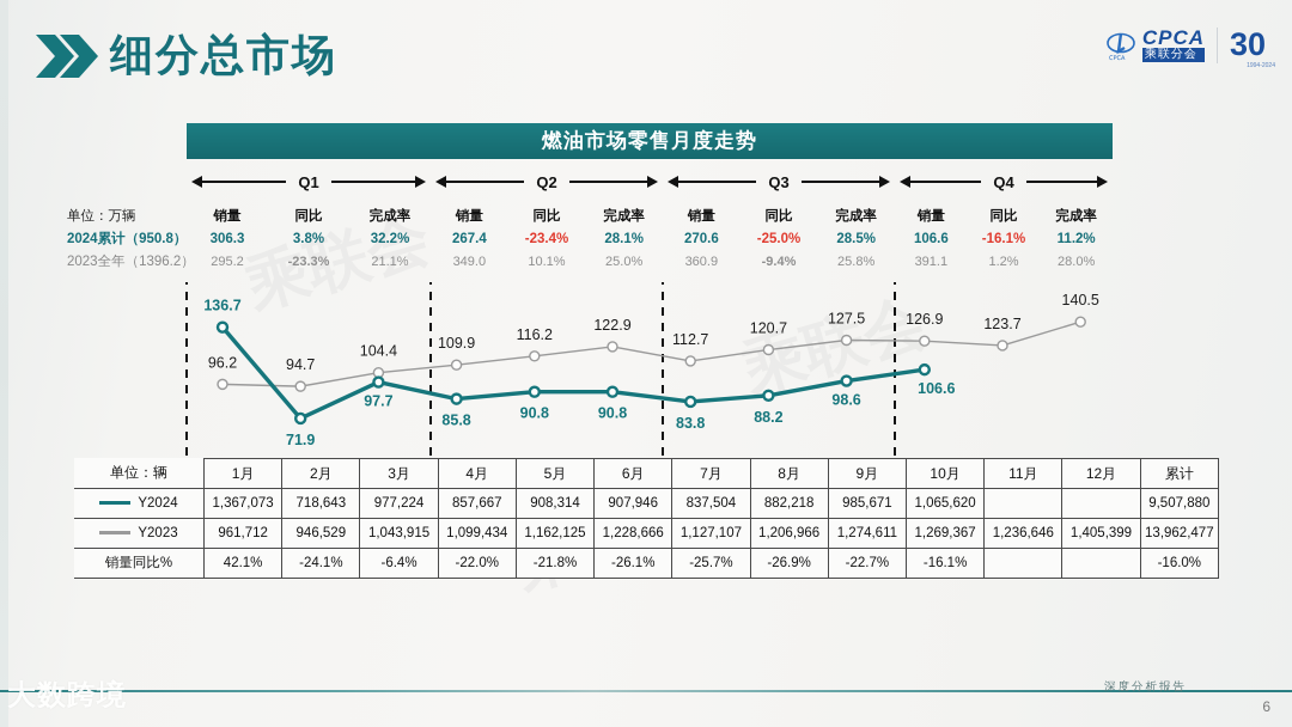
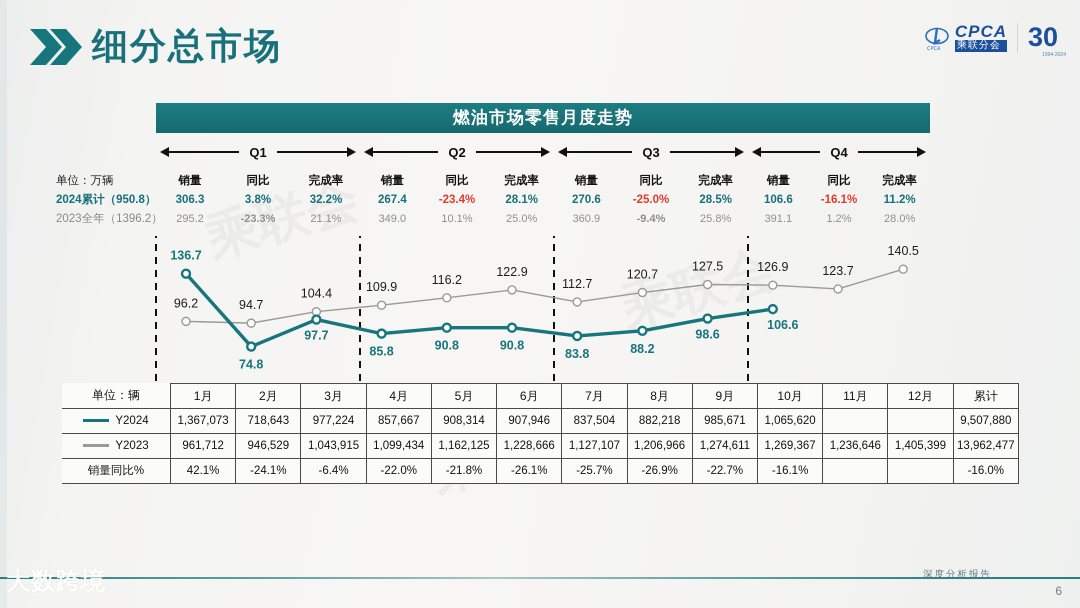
Y2024/2月: 71.9 -> 74.8
